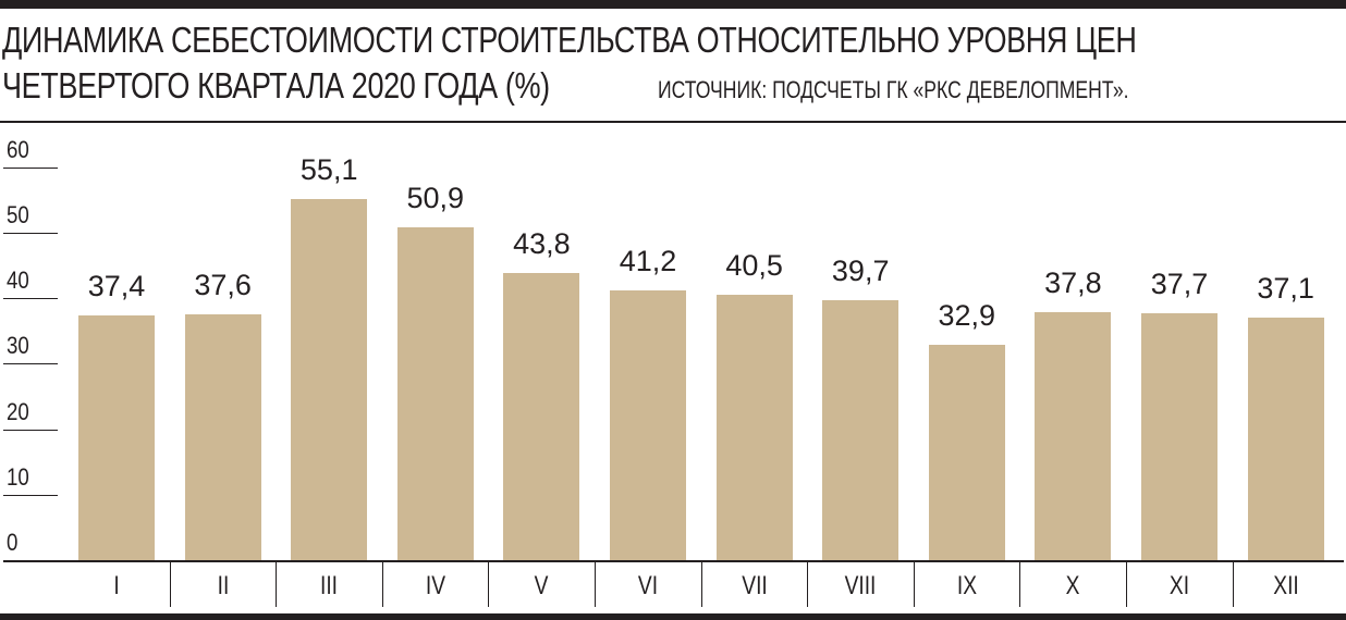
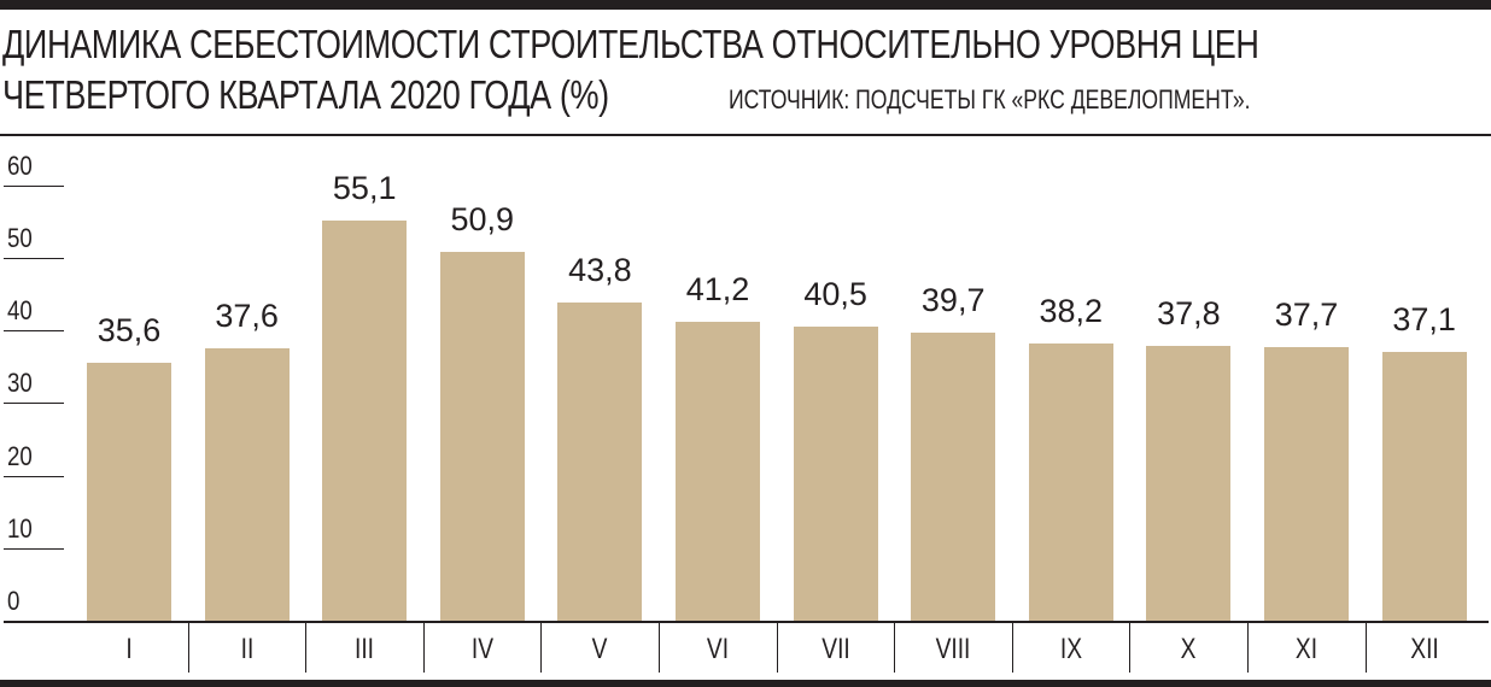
I: 37,4 -> 35,6
IX: 32,9 -> 38,2
